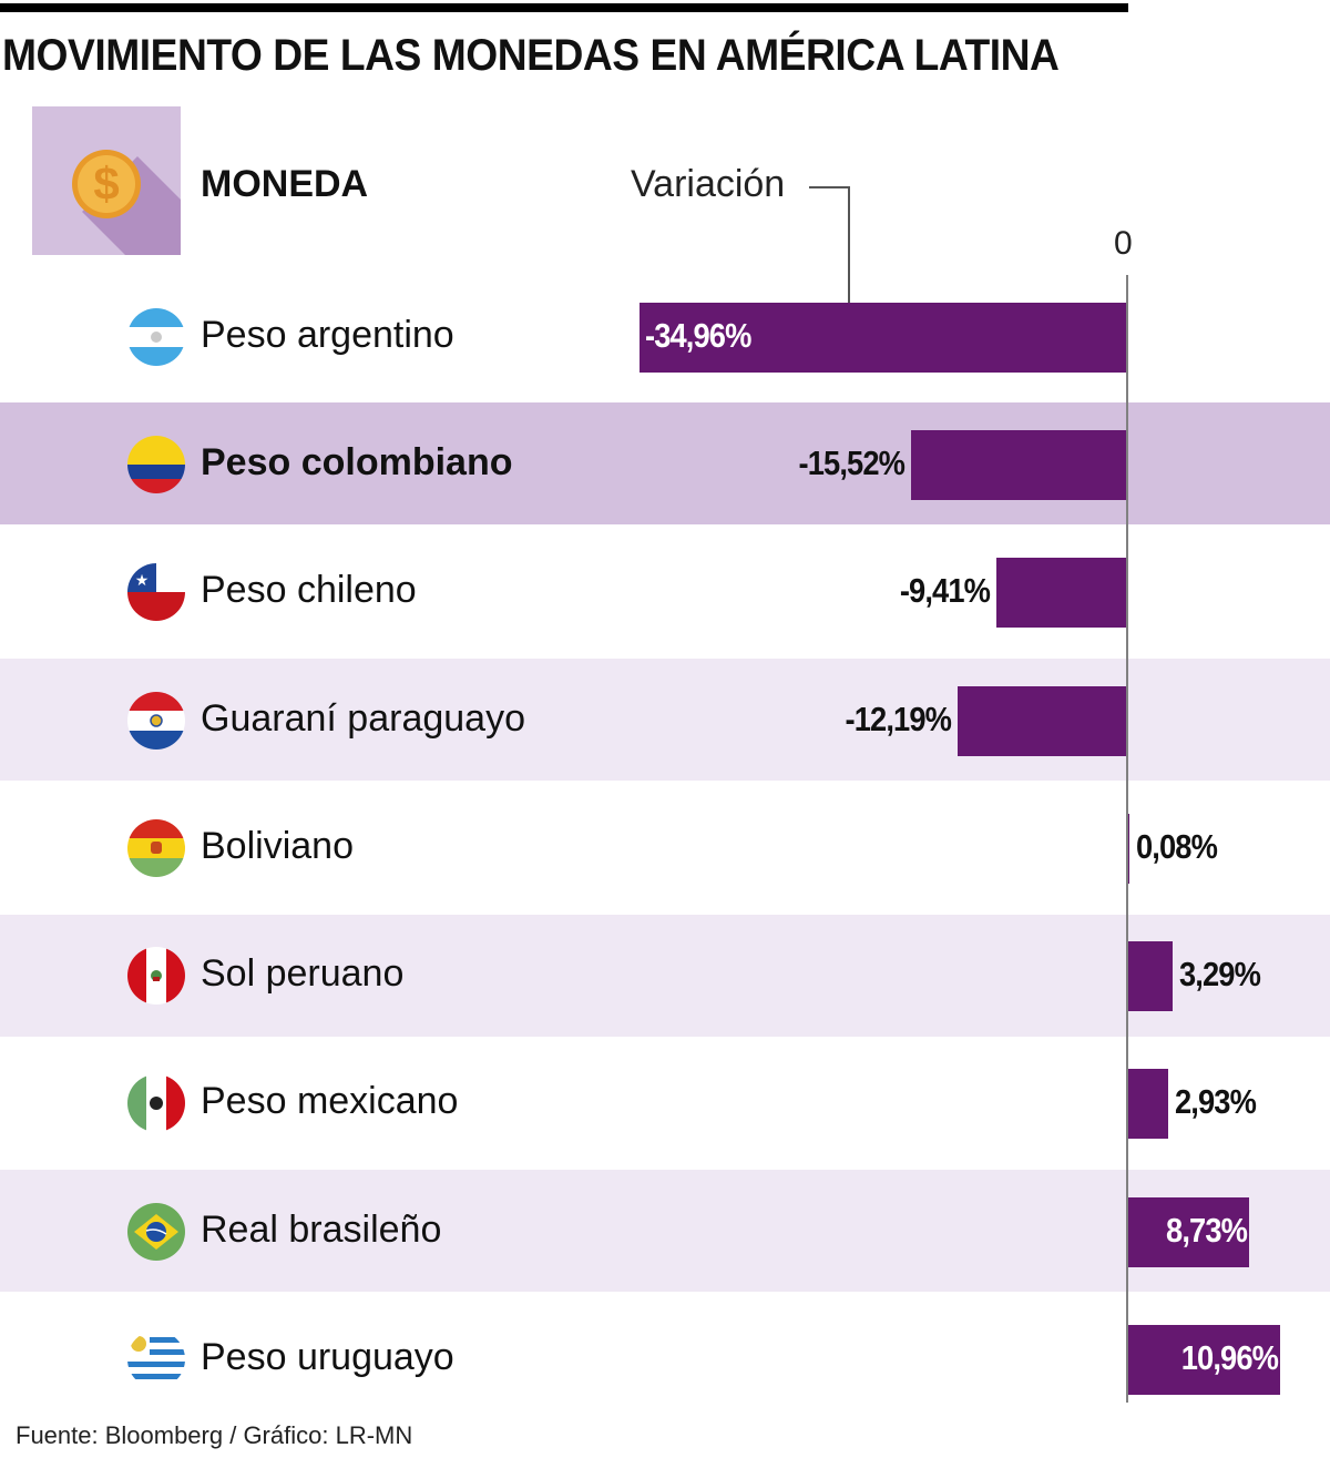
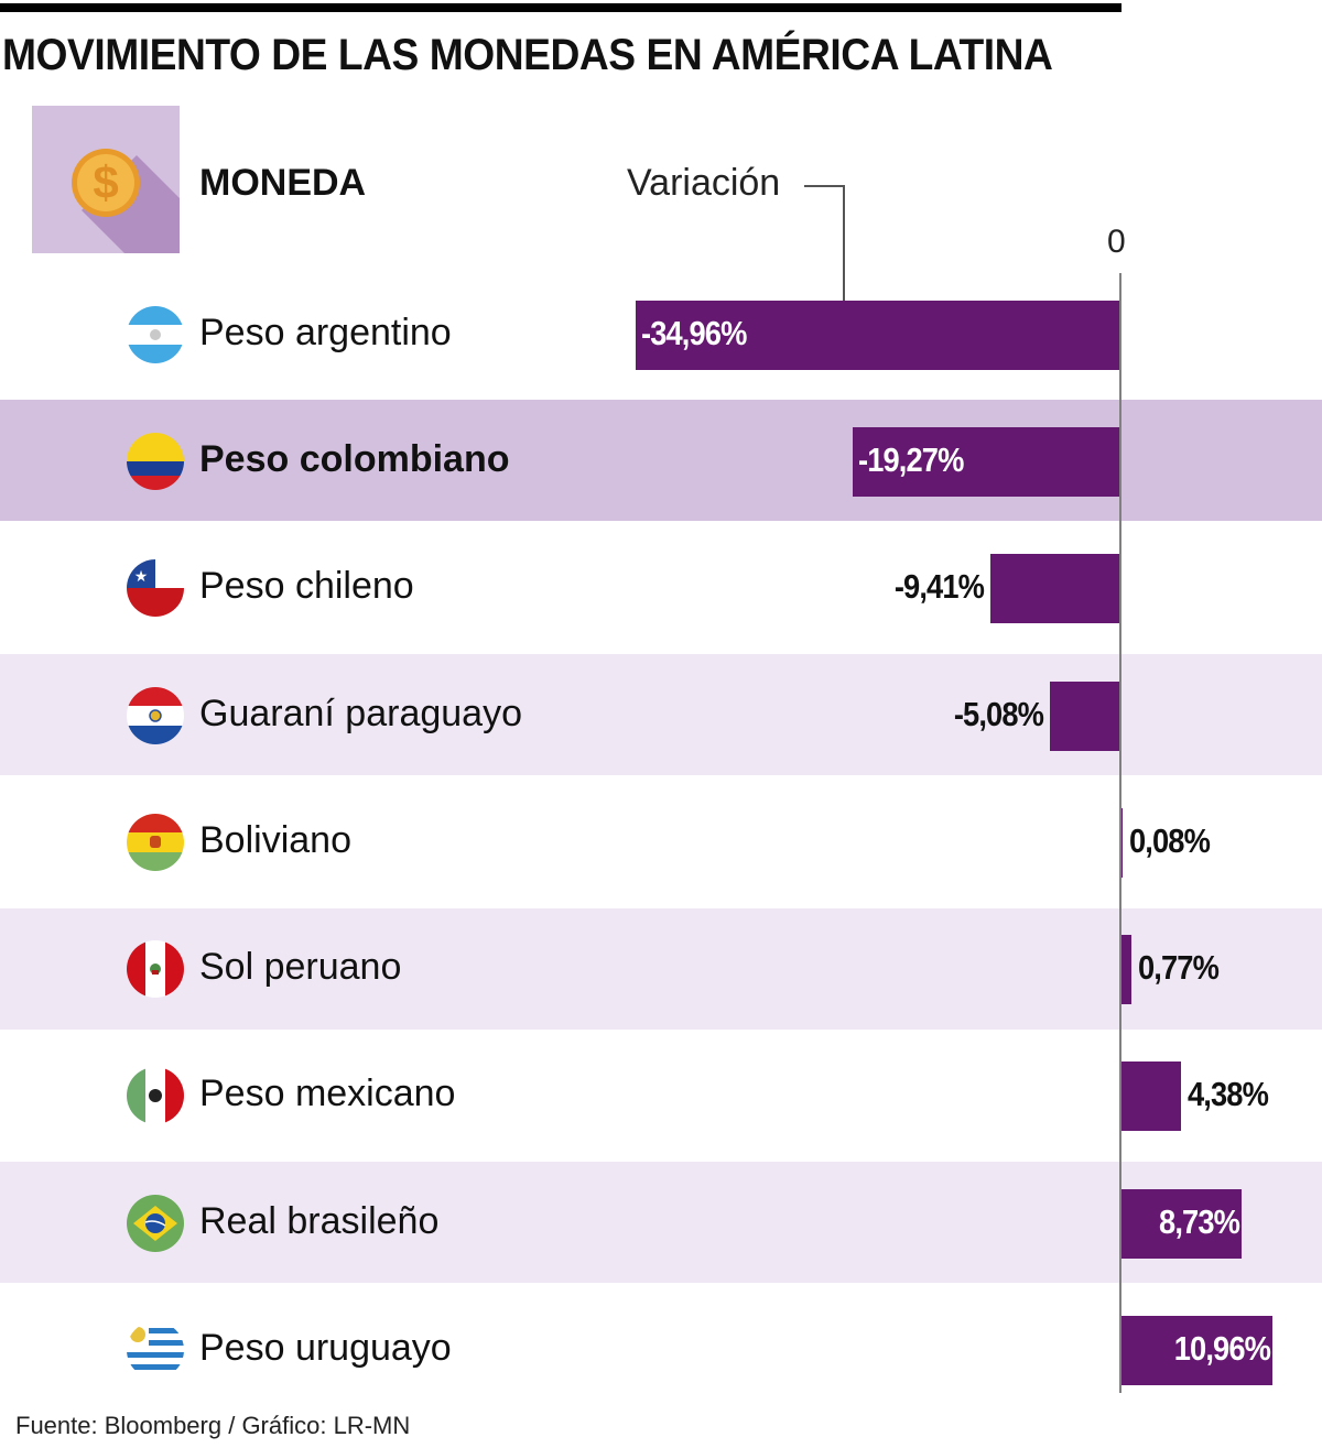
Peso colombiano: -15,52% -> -19,27%
Guaraní paraguayo: -12,19% -> -5,08%
Sol peruano: 3,29% -> 0,77%
Peso mexicano: 2,93% -> 4,38%
